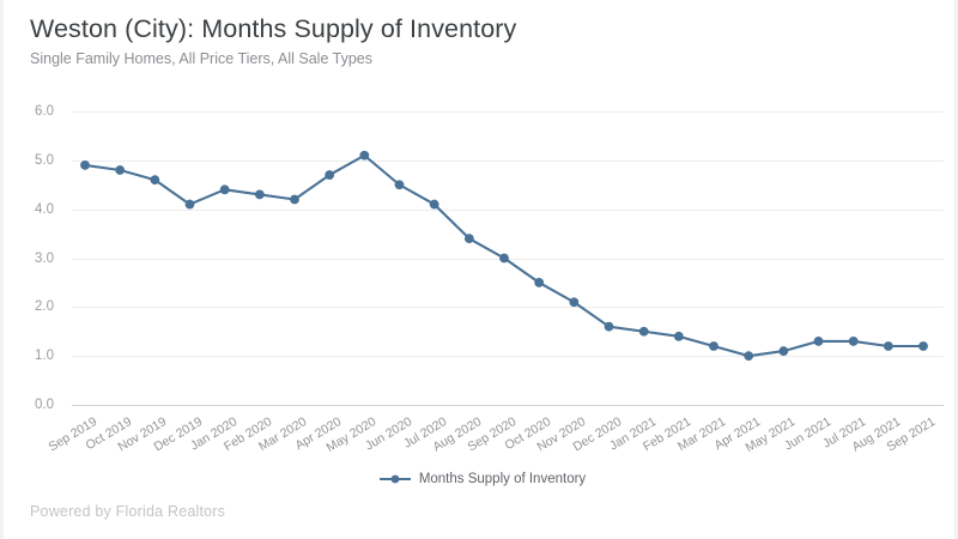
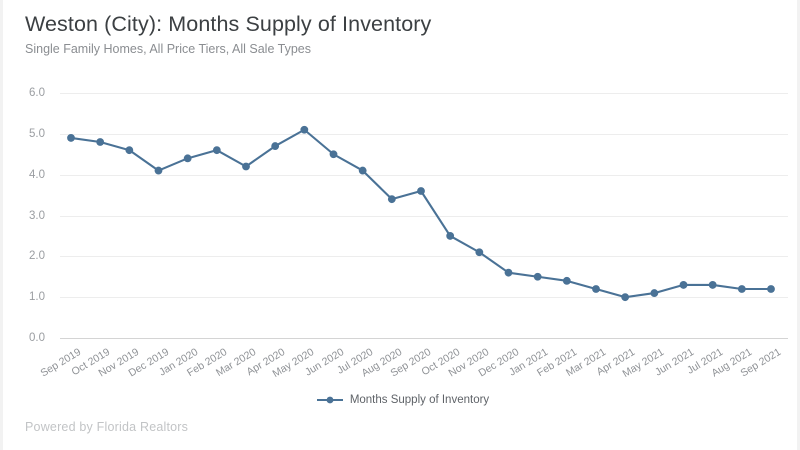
Feb 2020: 4.3 -> 4.6
Sep 2020: 3.0 -> 3.6
